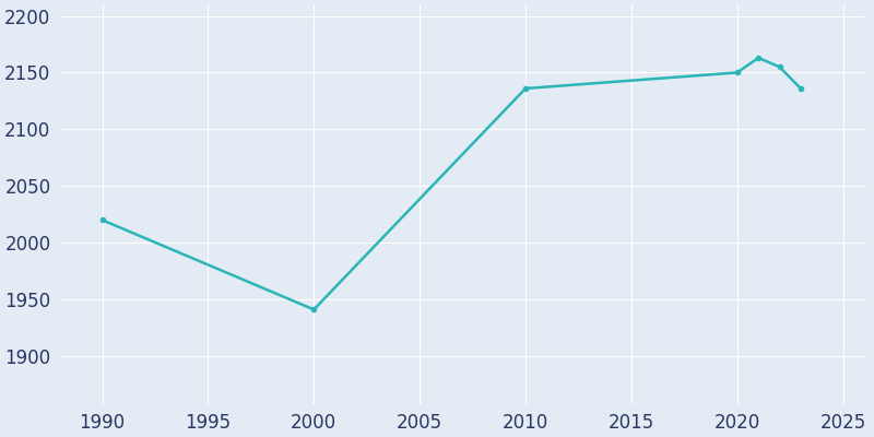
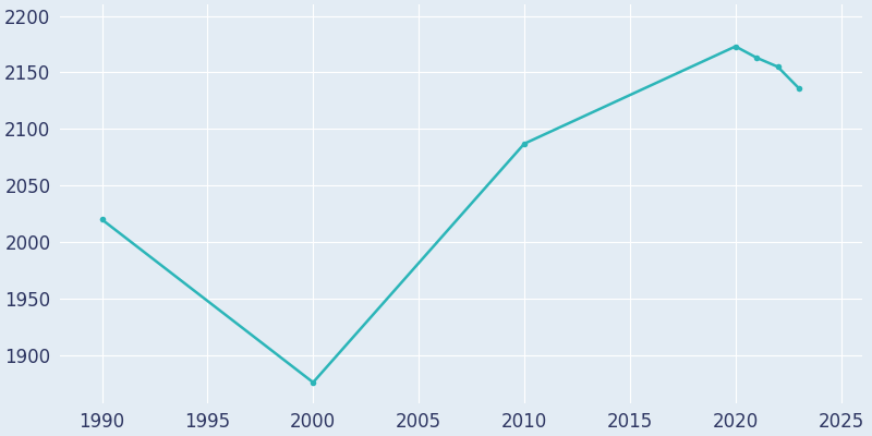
2000: 1941 -> 1876
2010: 2136 -> 2087
2020: 2150 -> 2173
